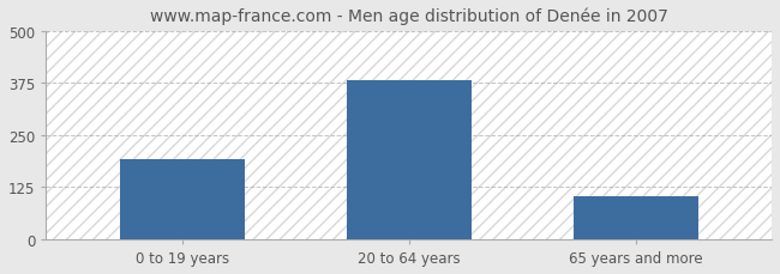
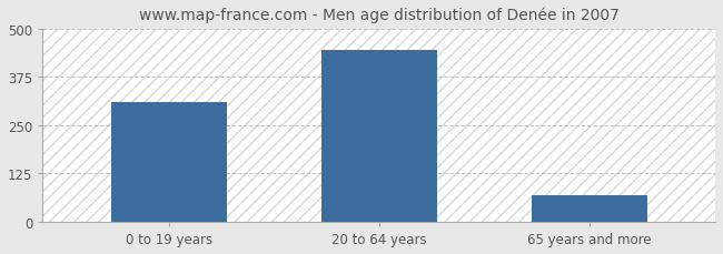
0 to 19 years: 193 -> 310
20 to 64 years: 383 -> 445
65 years and more: 103 -> 70
